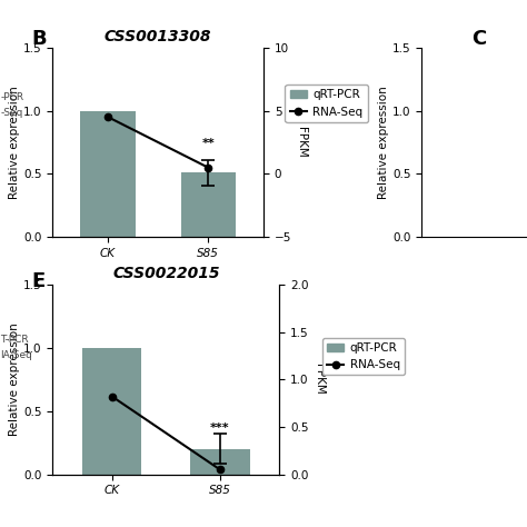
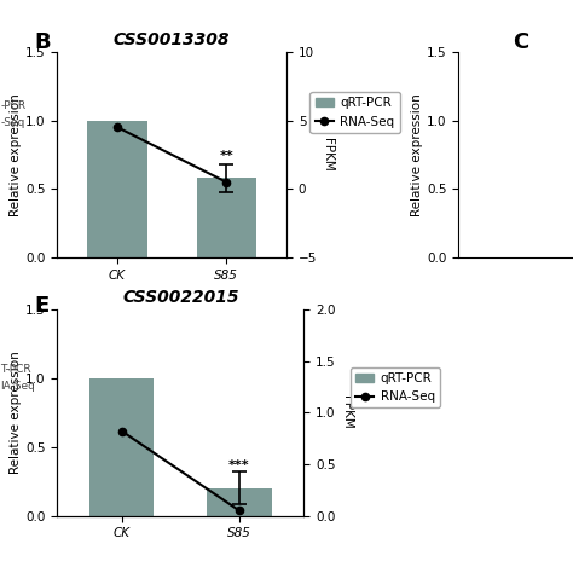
CSS0013308/S85: 0.51 -> 0.58
